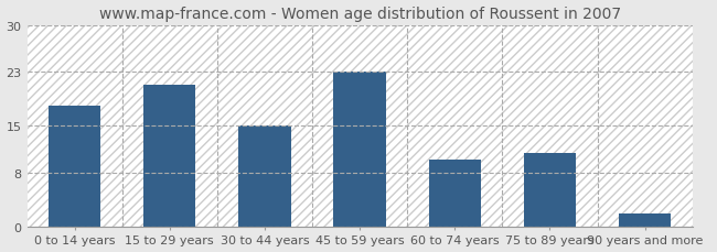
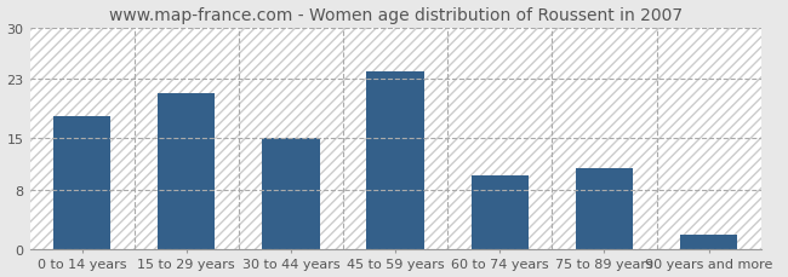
45 to 59 years: 23 -> 24
